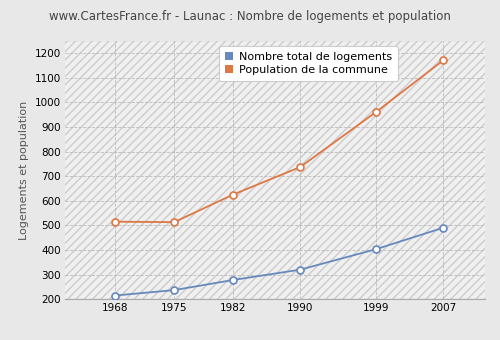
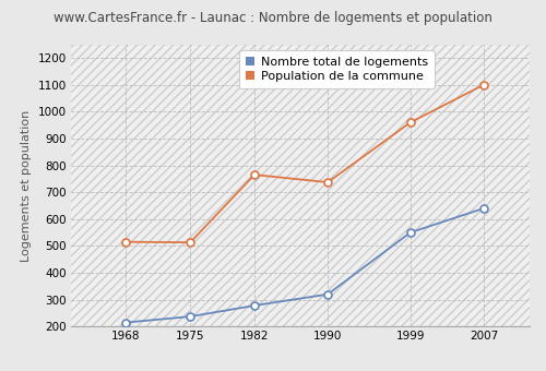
Population de la commune/1982: 625 -> 765
Nombre total de logements/1999: 403 -> 550
Nombre total de logements/2007: 490 -> 640
Population de la commune/2007: 1170 -> 1100
